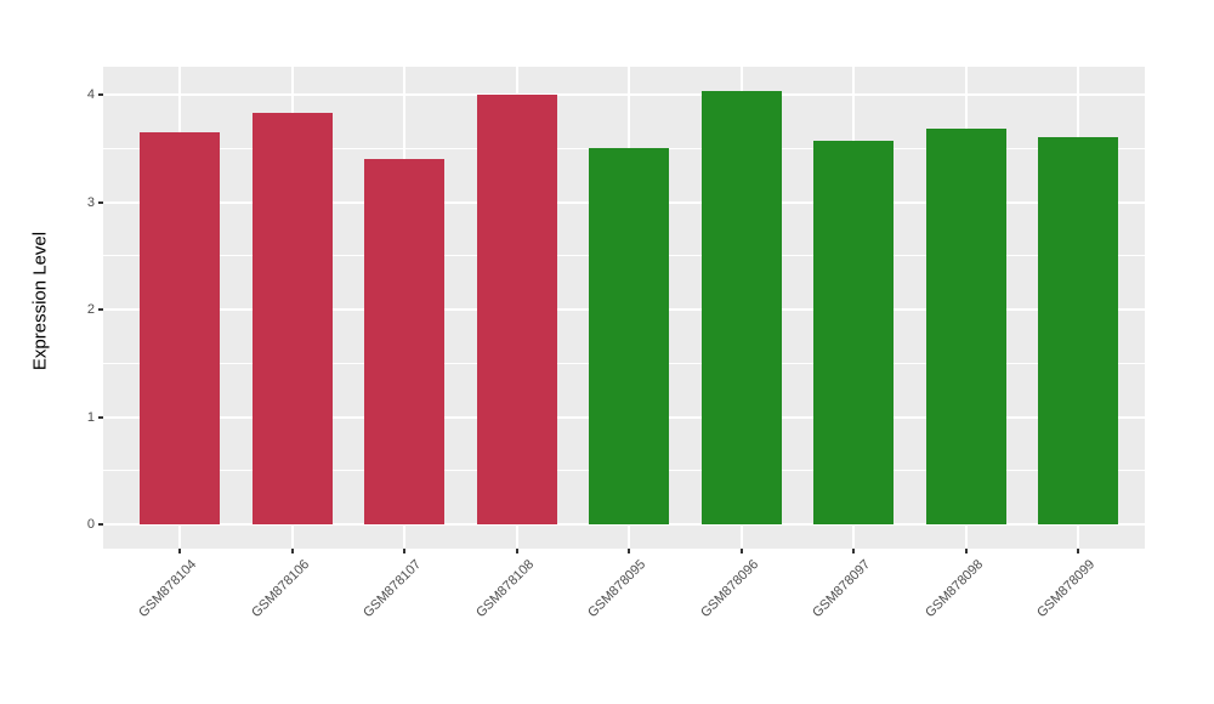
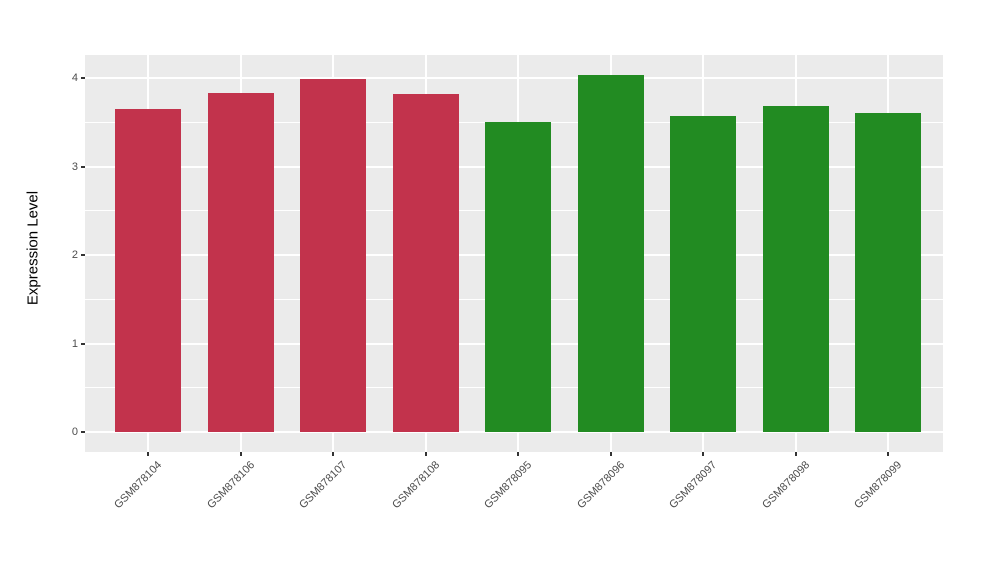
GSM878107: 3.4 -> 4.0
GSM878108: 4.0 -> 3.8
